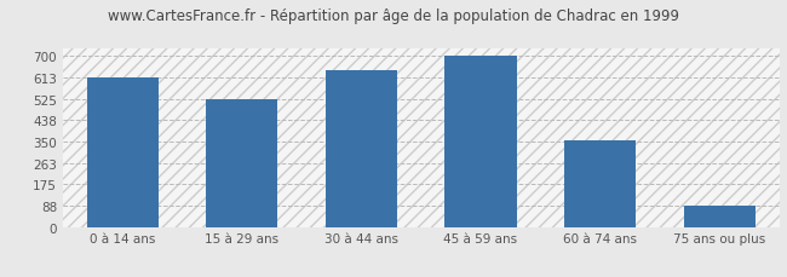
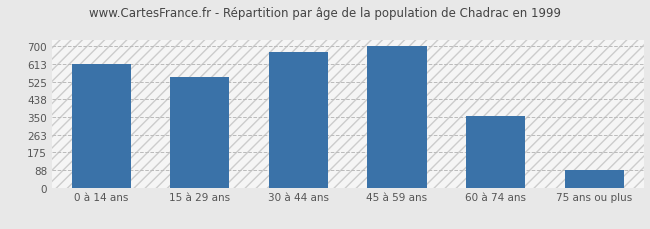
15 à 29 ans: 525 -> 550
30 à 44 ans: 645 -> 670
